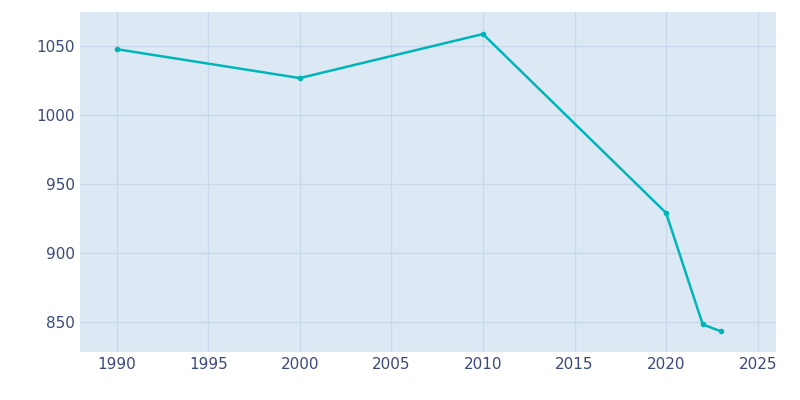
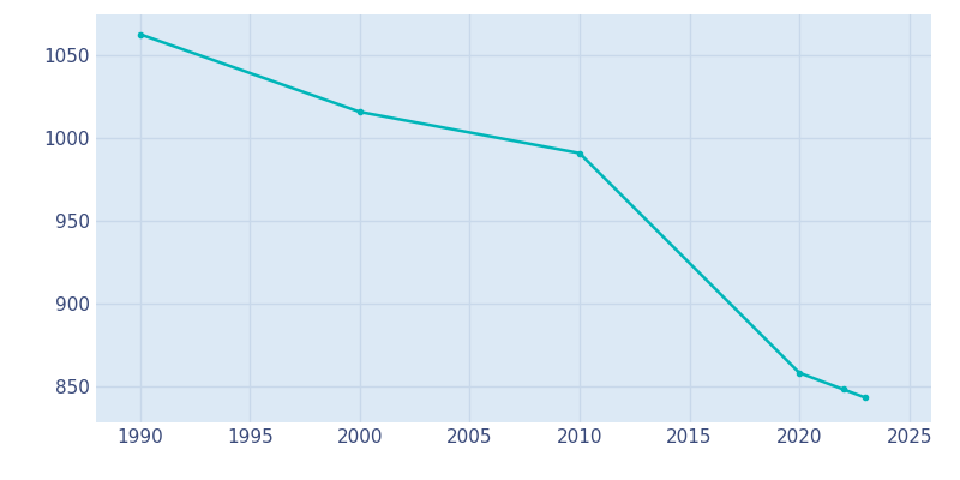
1990: 1048 -> 1063
2000: 1027 -> 1016
2010: 1059 -> 991
2020: 929 -> 858
